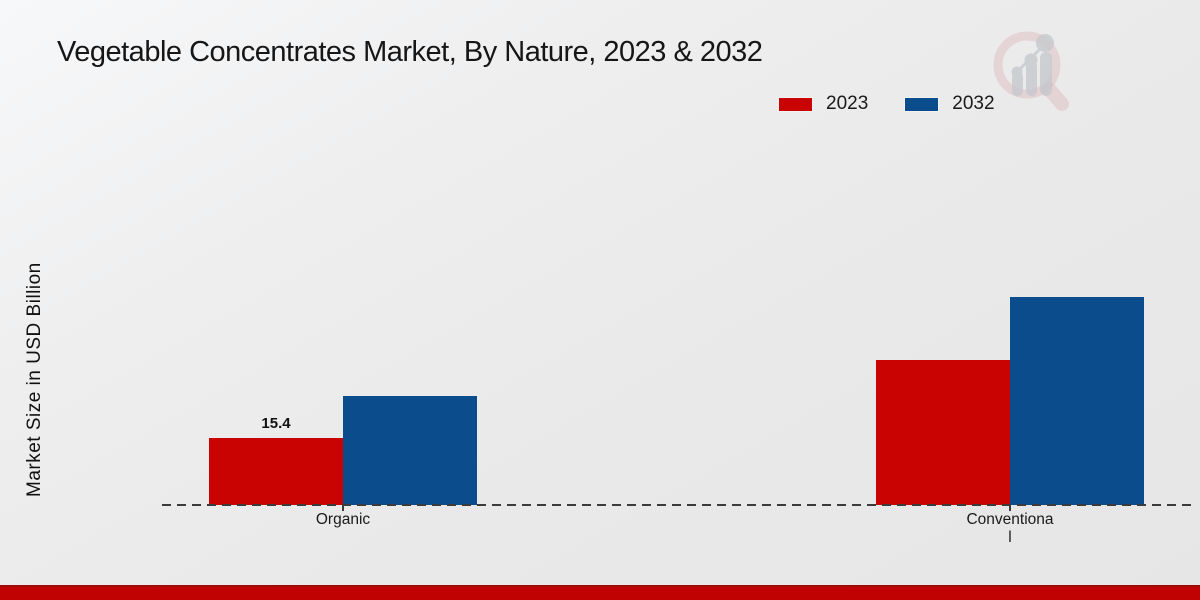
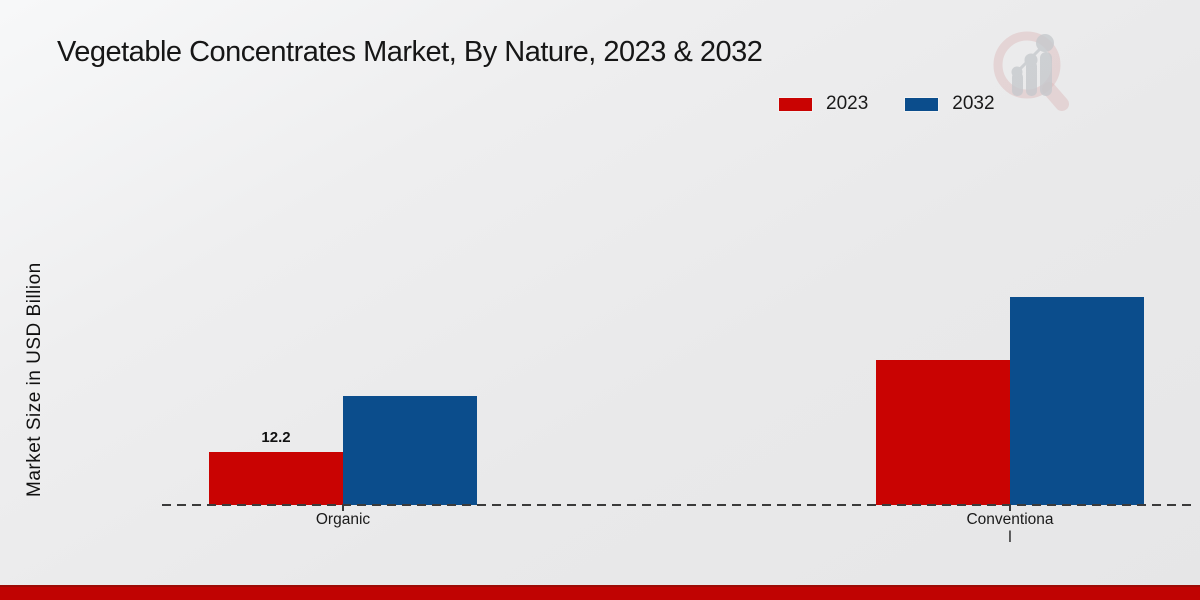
2023/Organic: 15.4 -> 12.2
